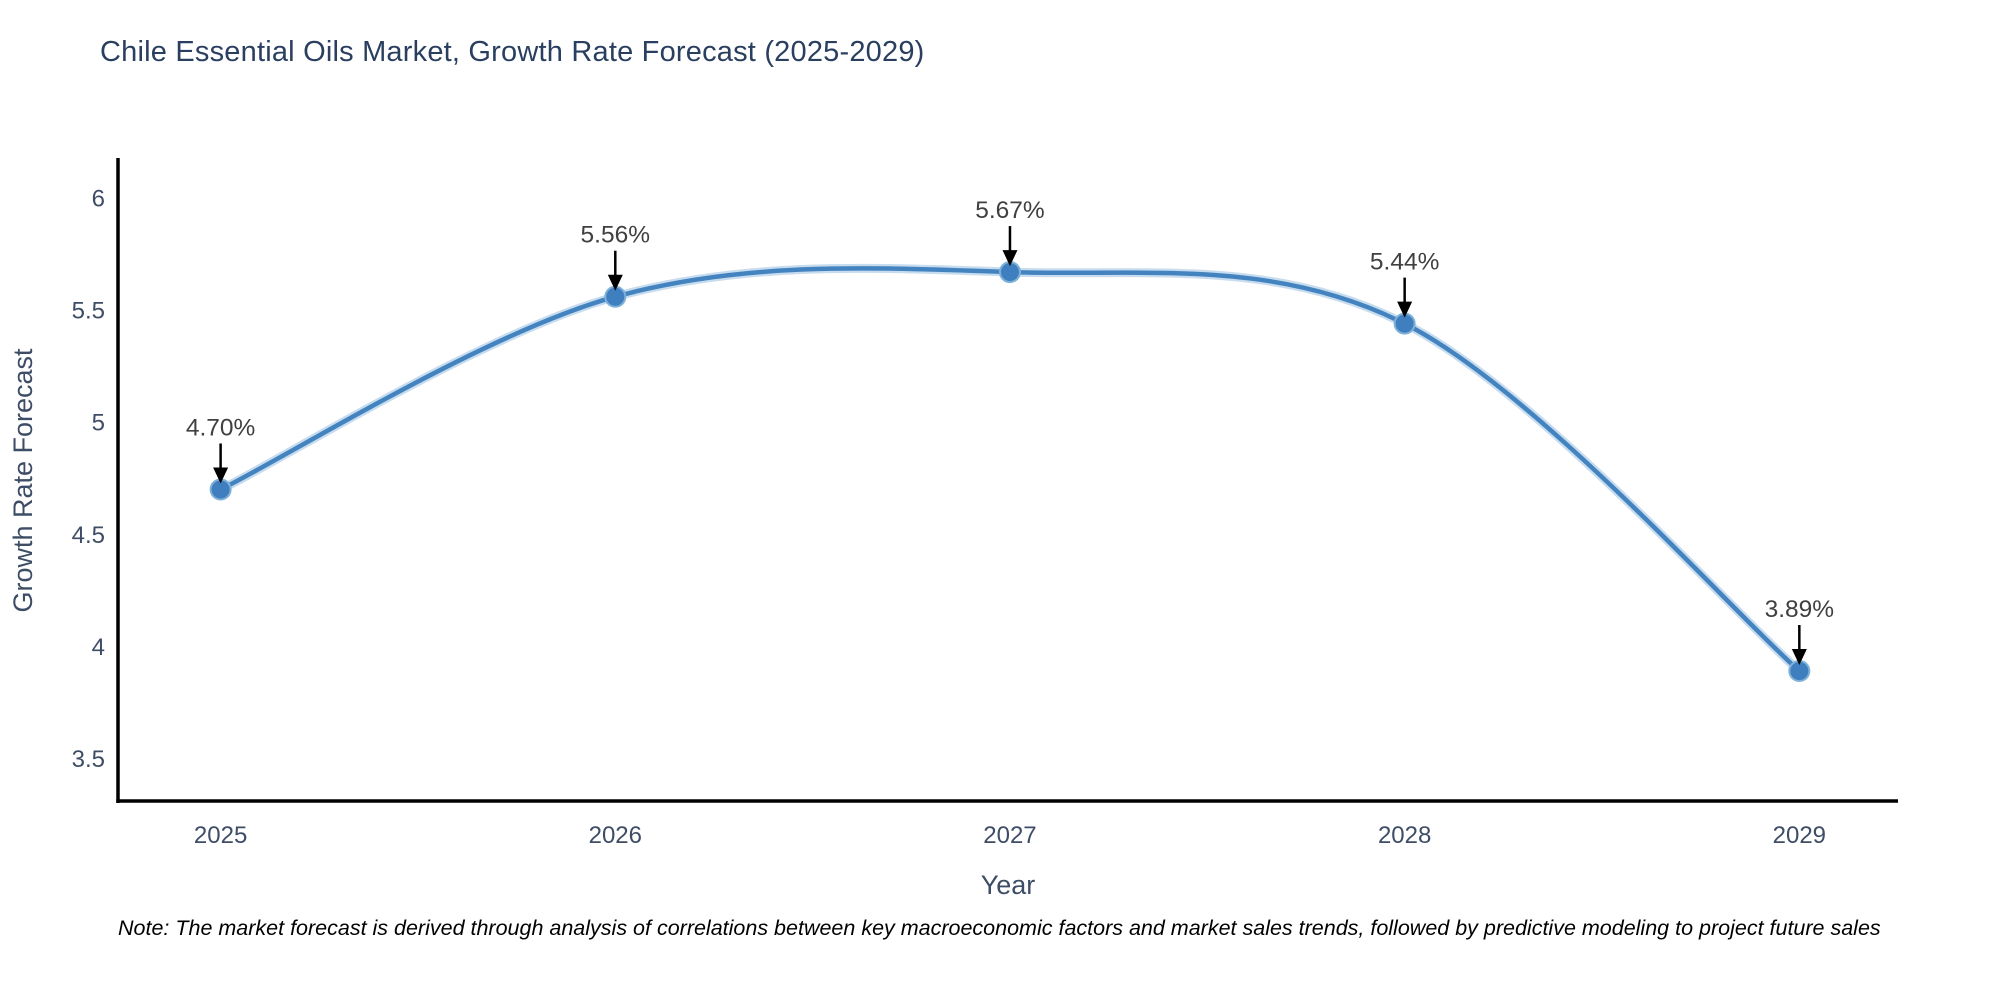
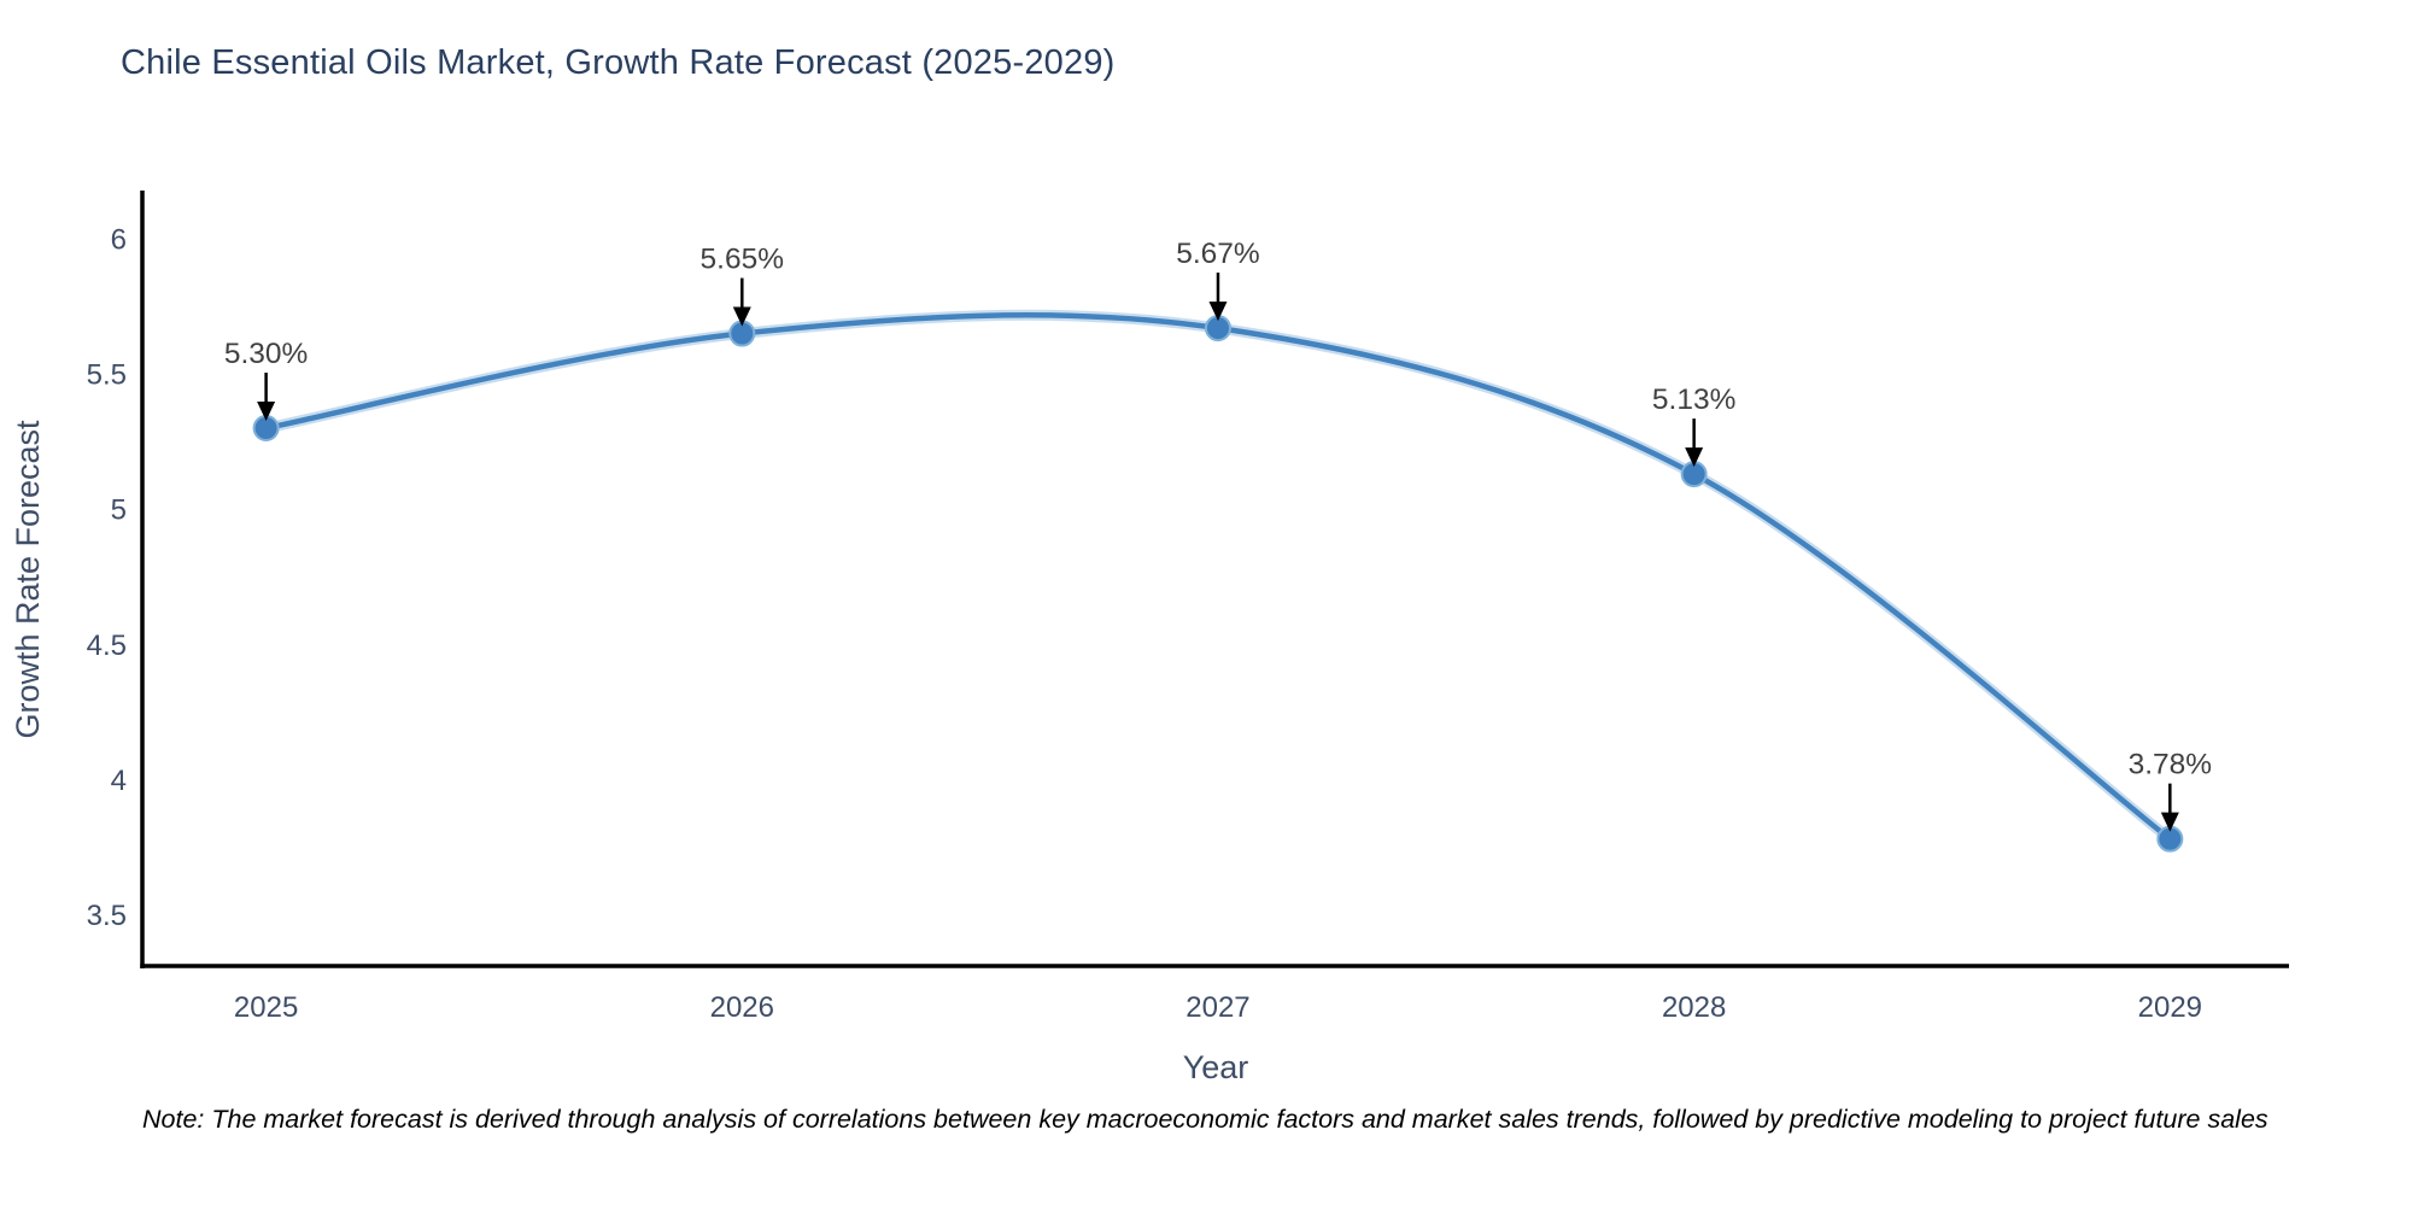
2025: 4.70% -> 5.30%
2026: 5.56% -> 5.65%
2028: 5.44% -> 5.13%
2029: 3.89% -> 3.78%
